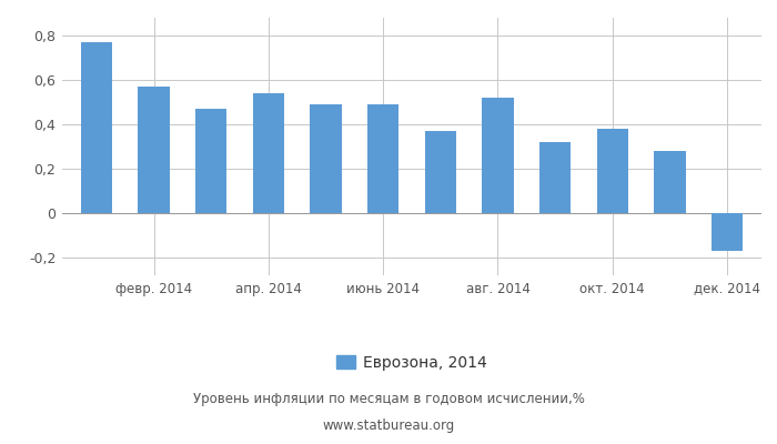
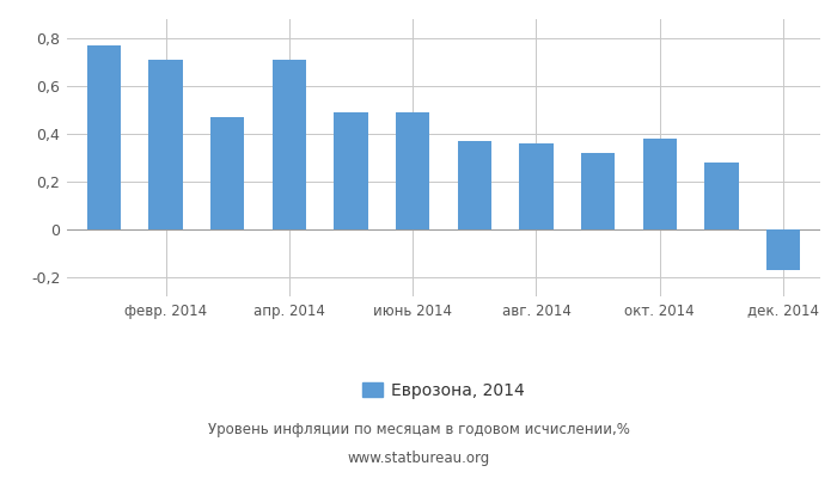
февр. 2014: 0,57 -> 0,71
апр. 2014: 0,54 -> 0,71
авг. 2014: 0,52 -> 0,36
